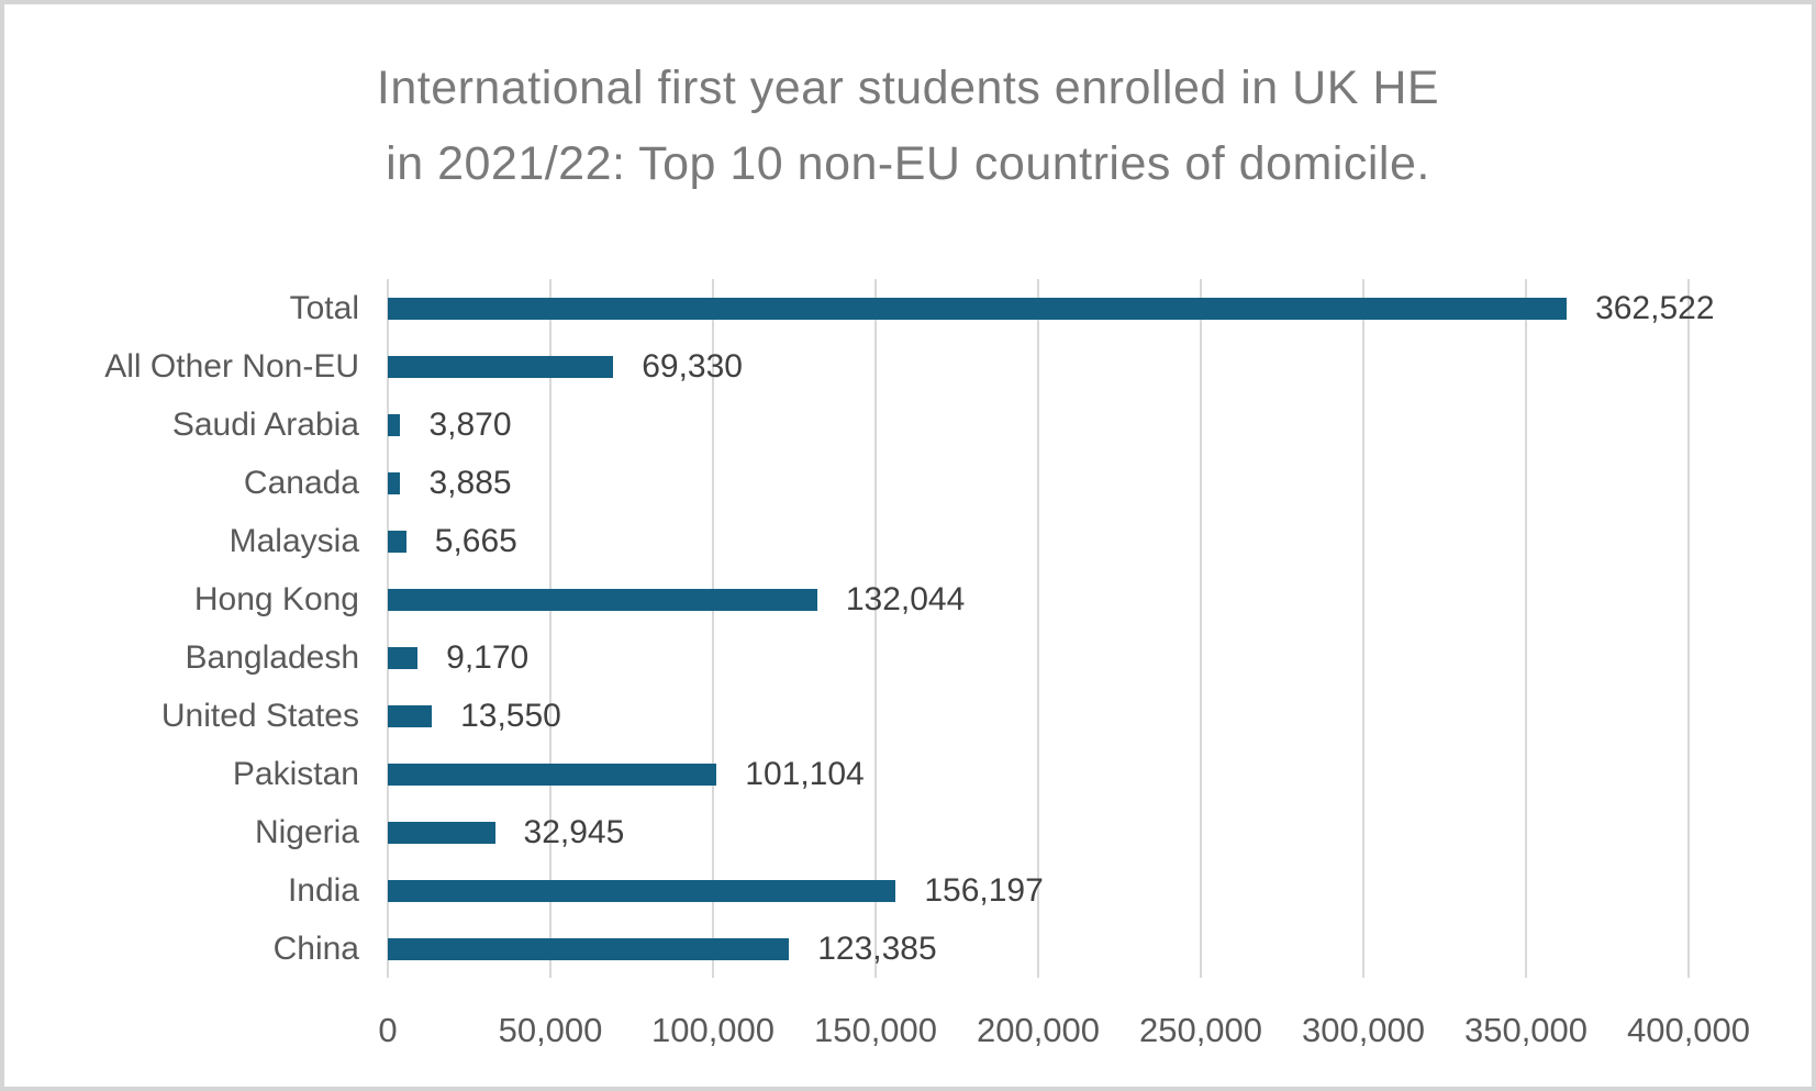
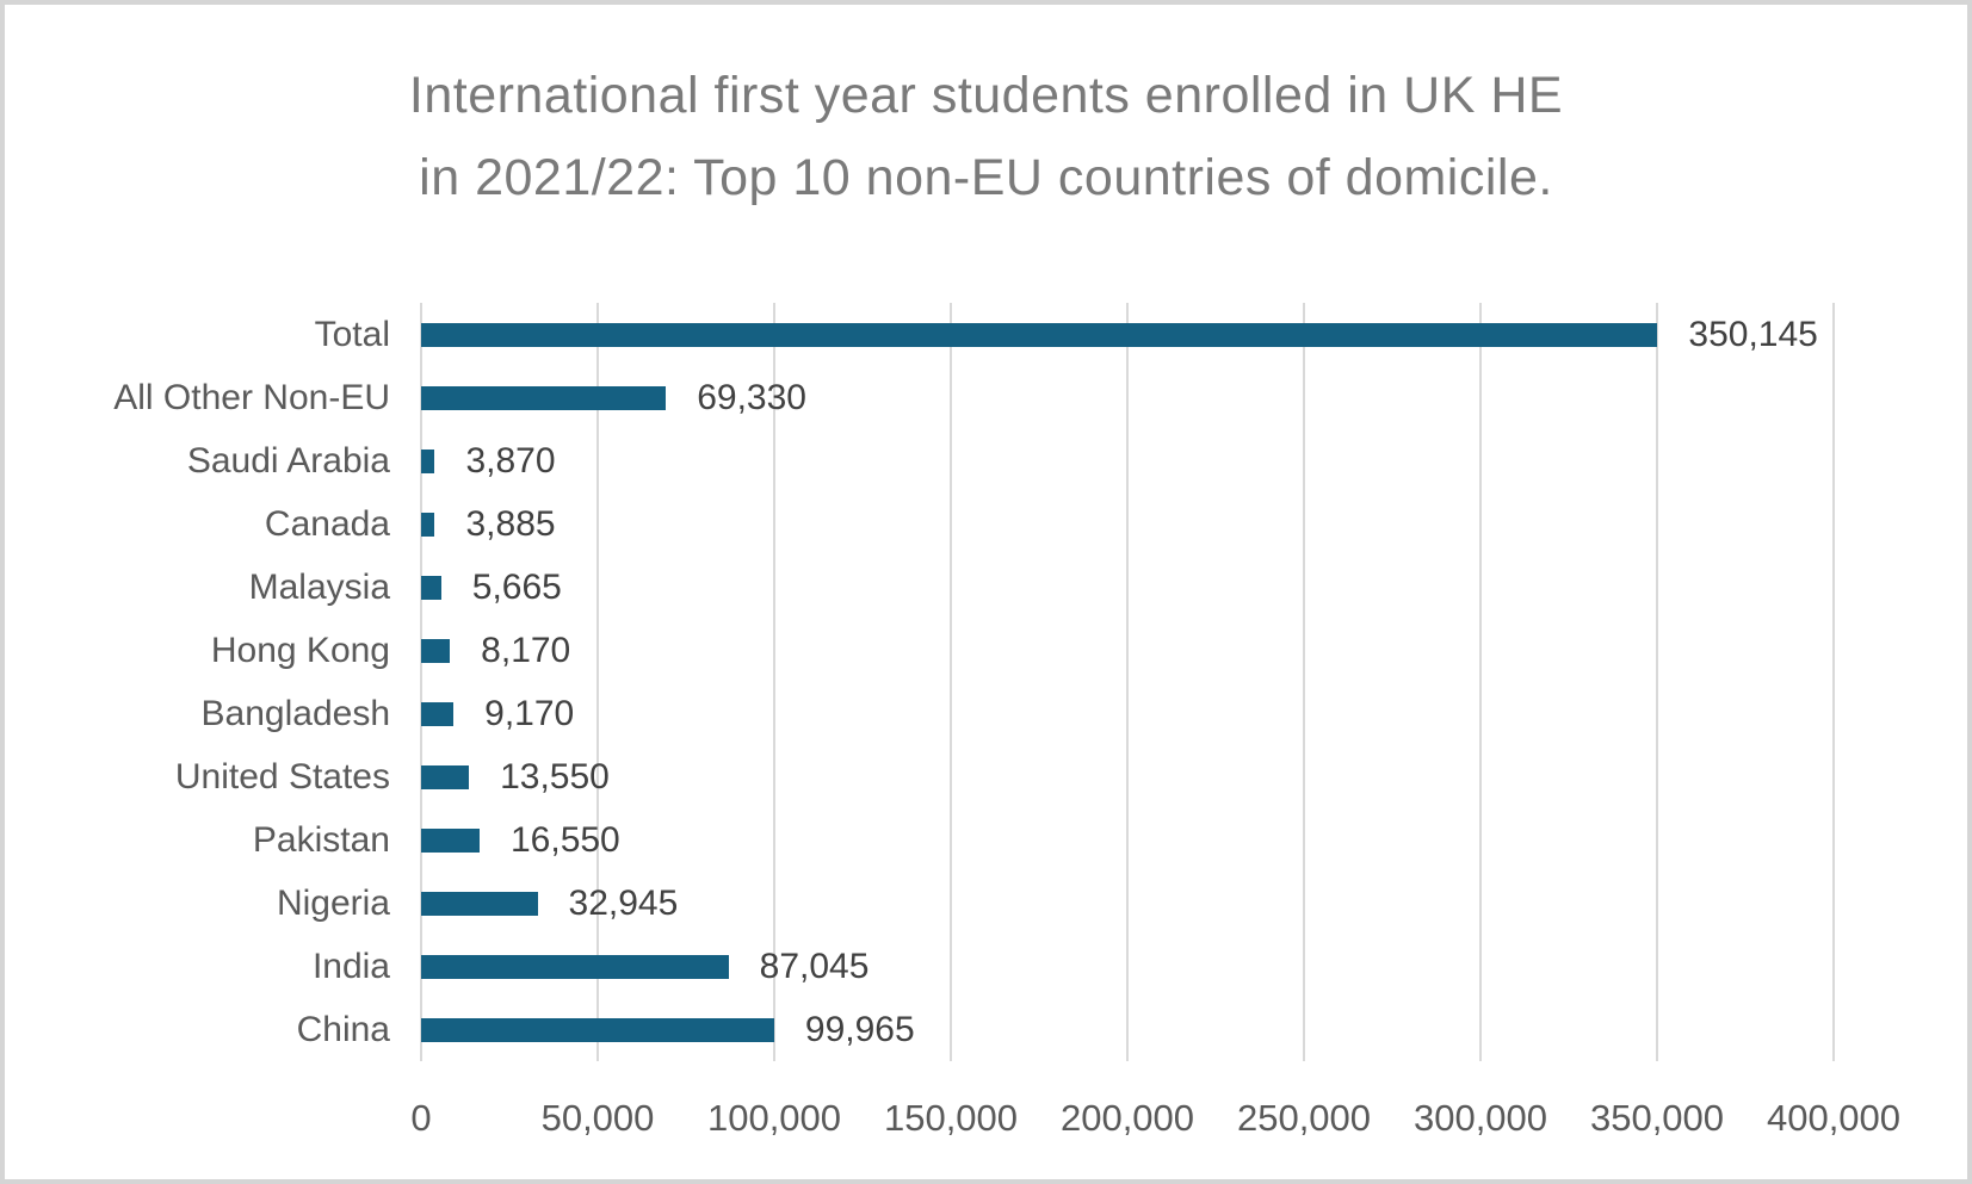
Total: 362,522 -> 350,145
Hong Kong: 132,044 -> 8,170
Pakistan: 101,104 -> 16,550
India: 156,197 -> 87,045
China: 123,385 -> 99,965
